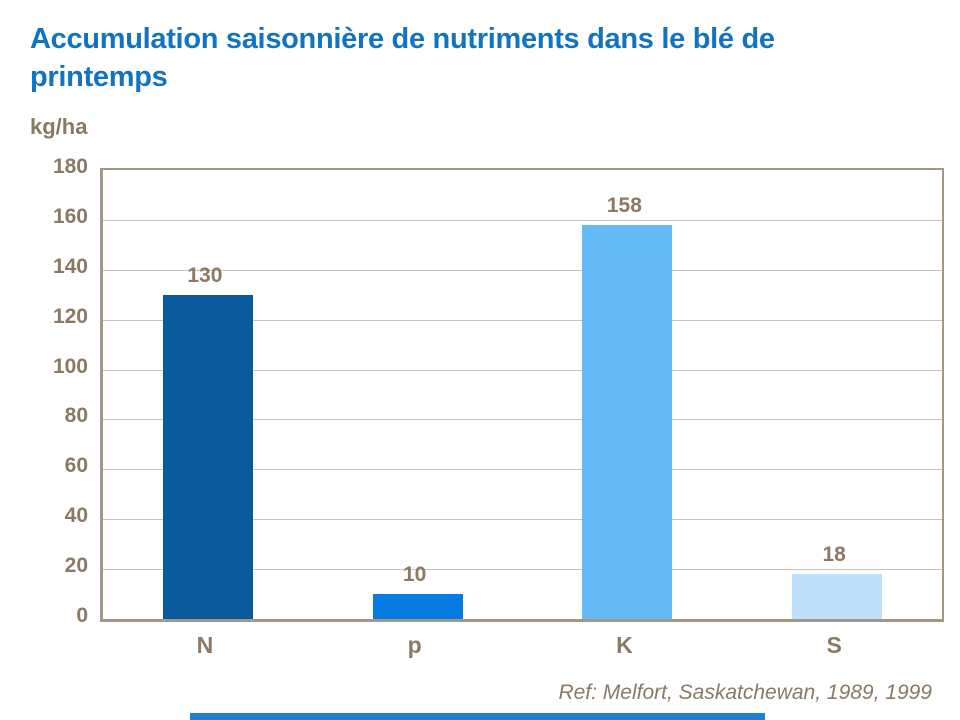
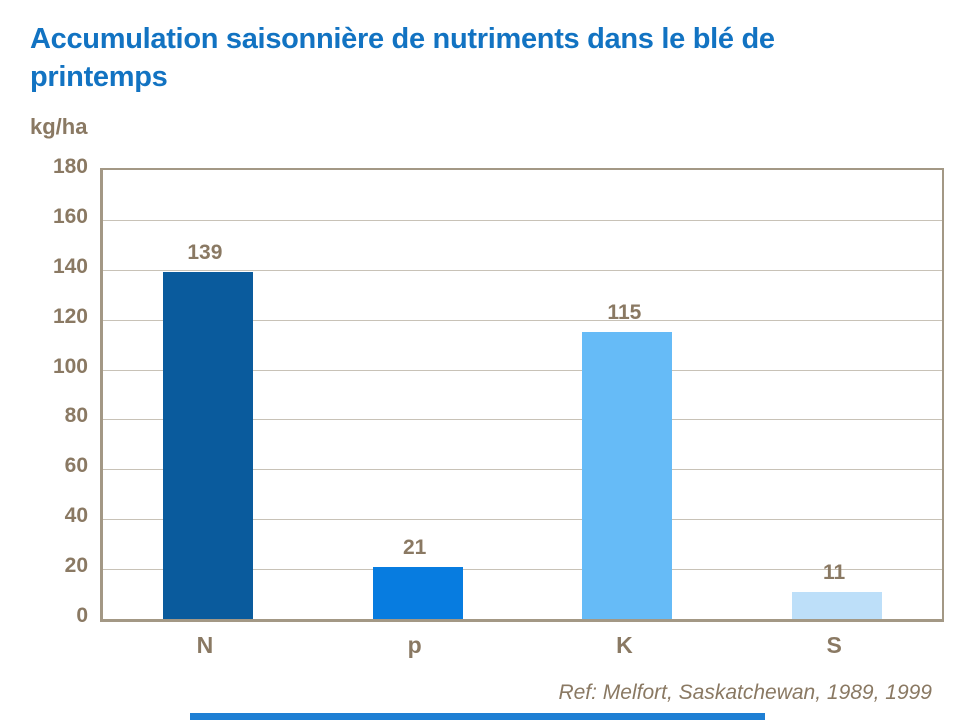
N: 130 -> 139
p: 10 -> 21
K: 158 -> 115
S: 18 -> 11
